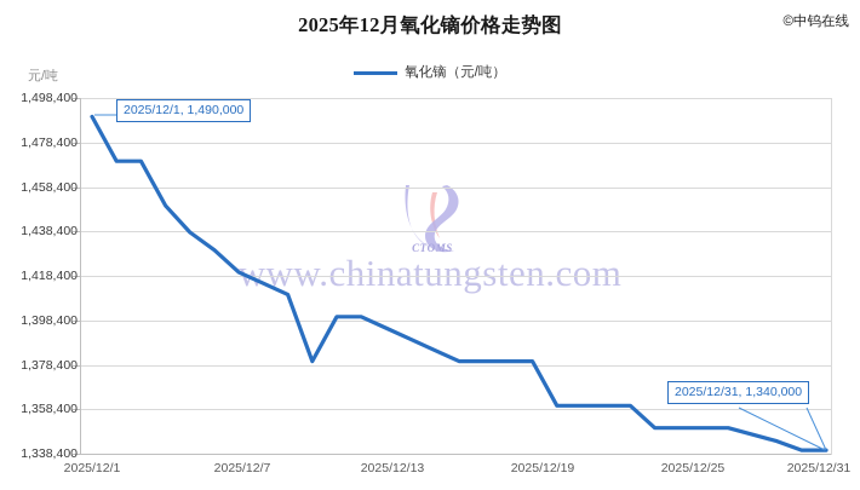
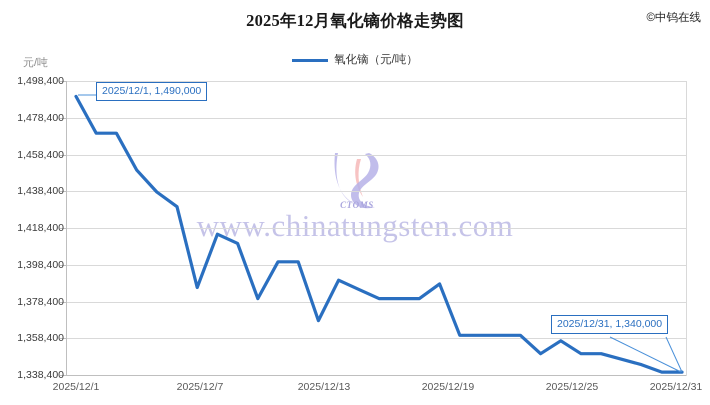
2025/12/7: 1420000 -> 1386000
2025/12/13: 1395000 -> 1368000
2025/12/19: 1380000 -> 1388000
2025/12/25: 1350000 -> 1357000
